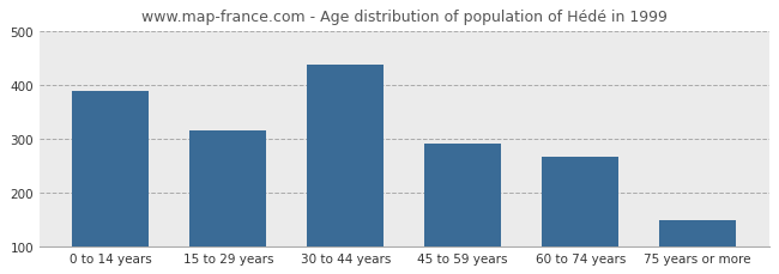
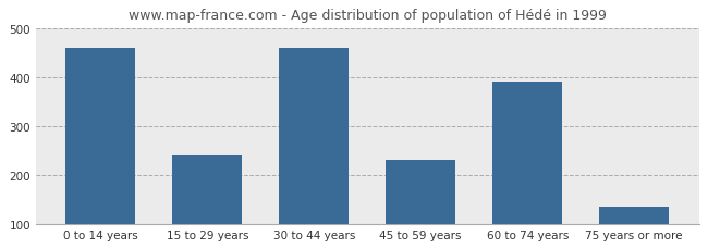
0 to 14 years: 388 -> 460
15 to 29 years: 314 -> 240
30 to 44 years: 437 -> 460
45 to 59 years: 291 -> 230
60 to 74 years: 265 -> 390
75 years or more: 148 -> 135
